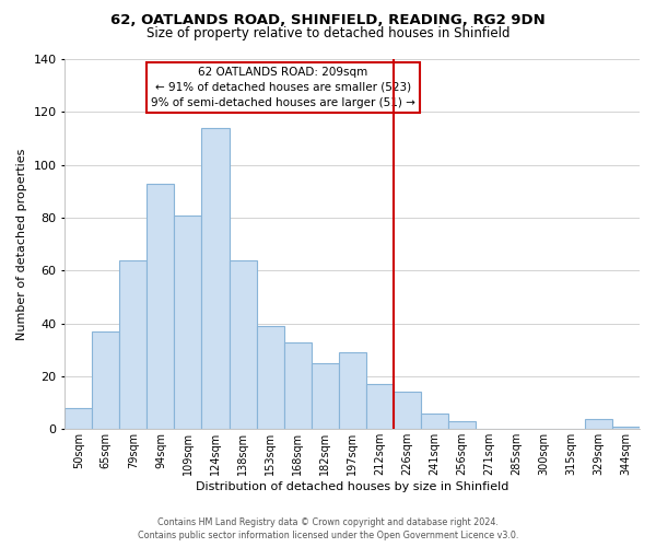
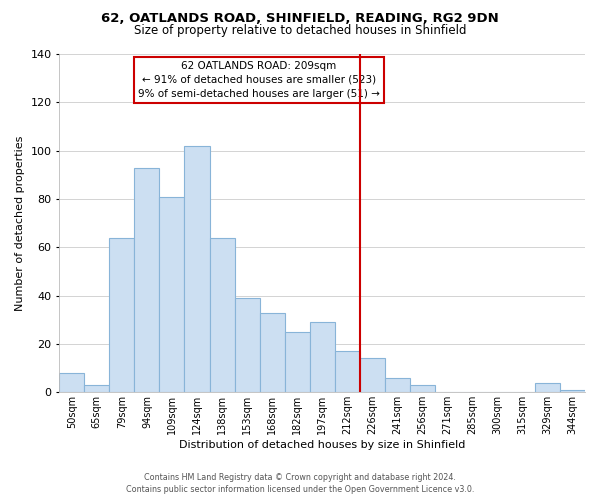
65sqm: 37 -> 3
124sqm: 114 -> 102
